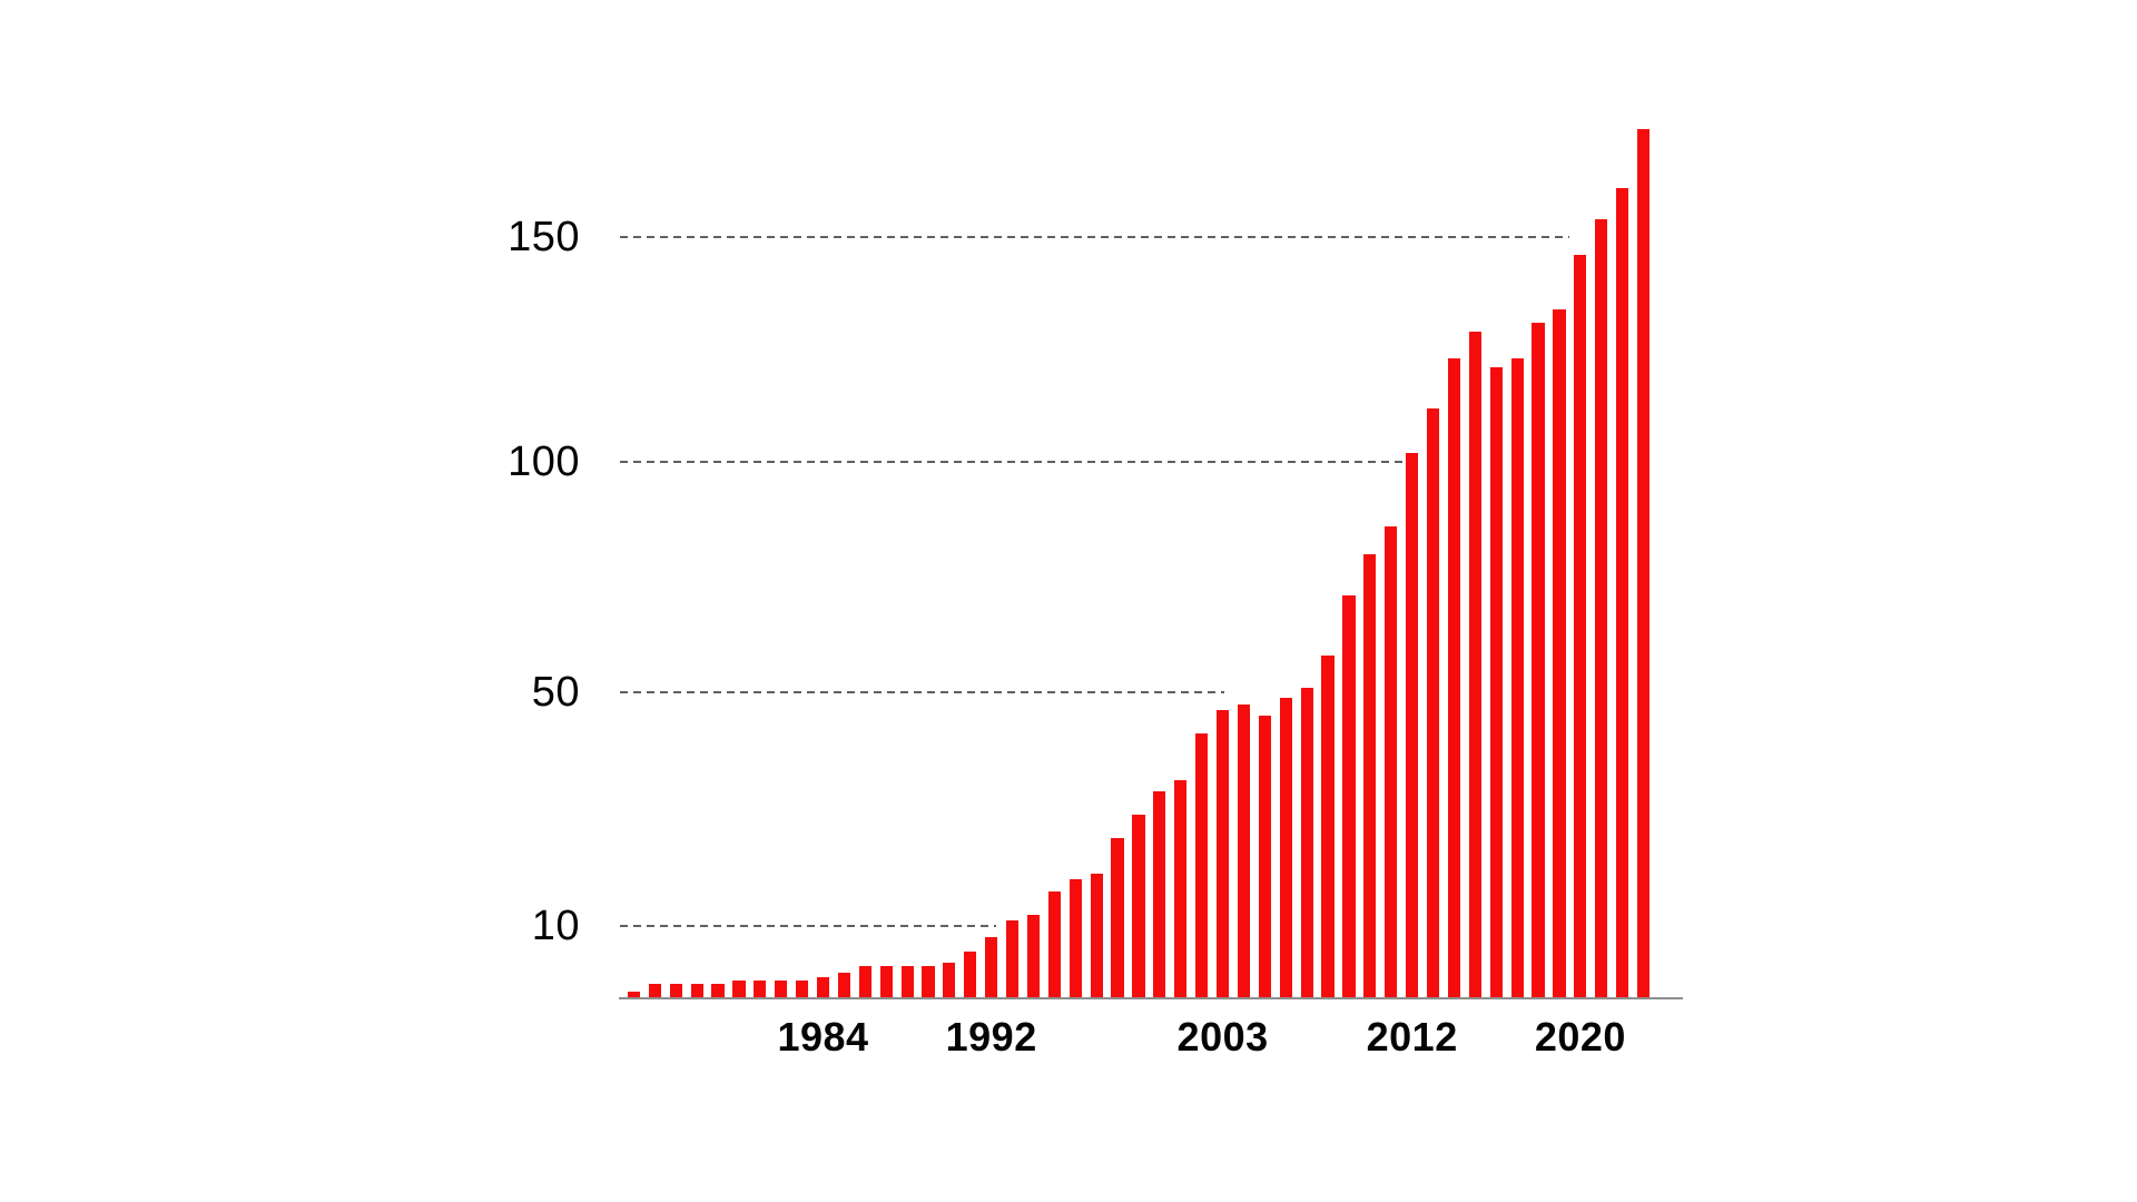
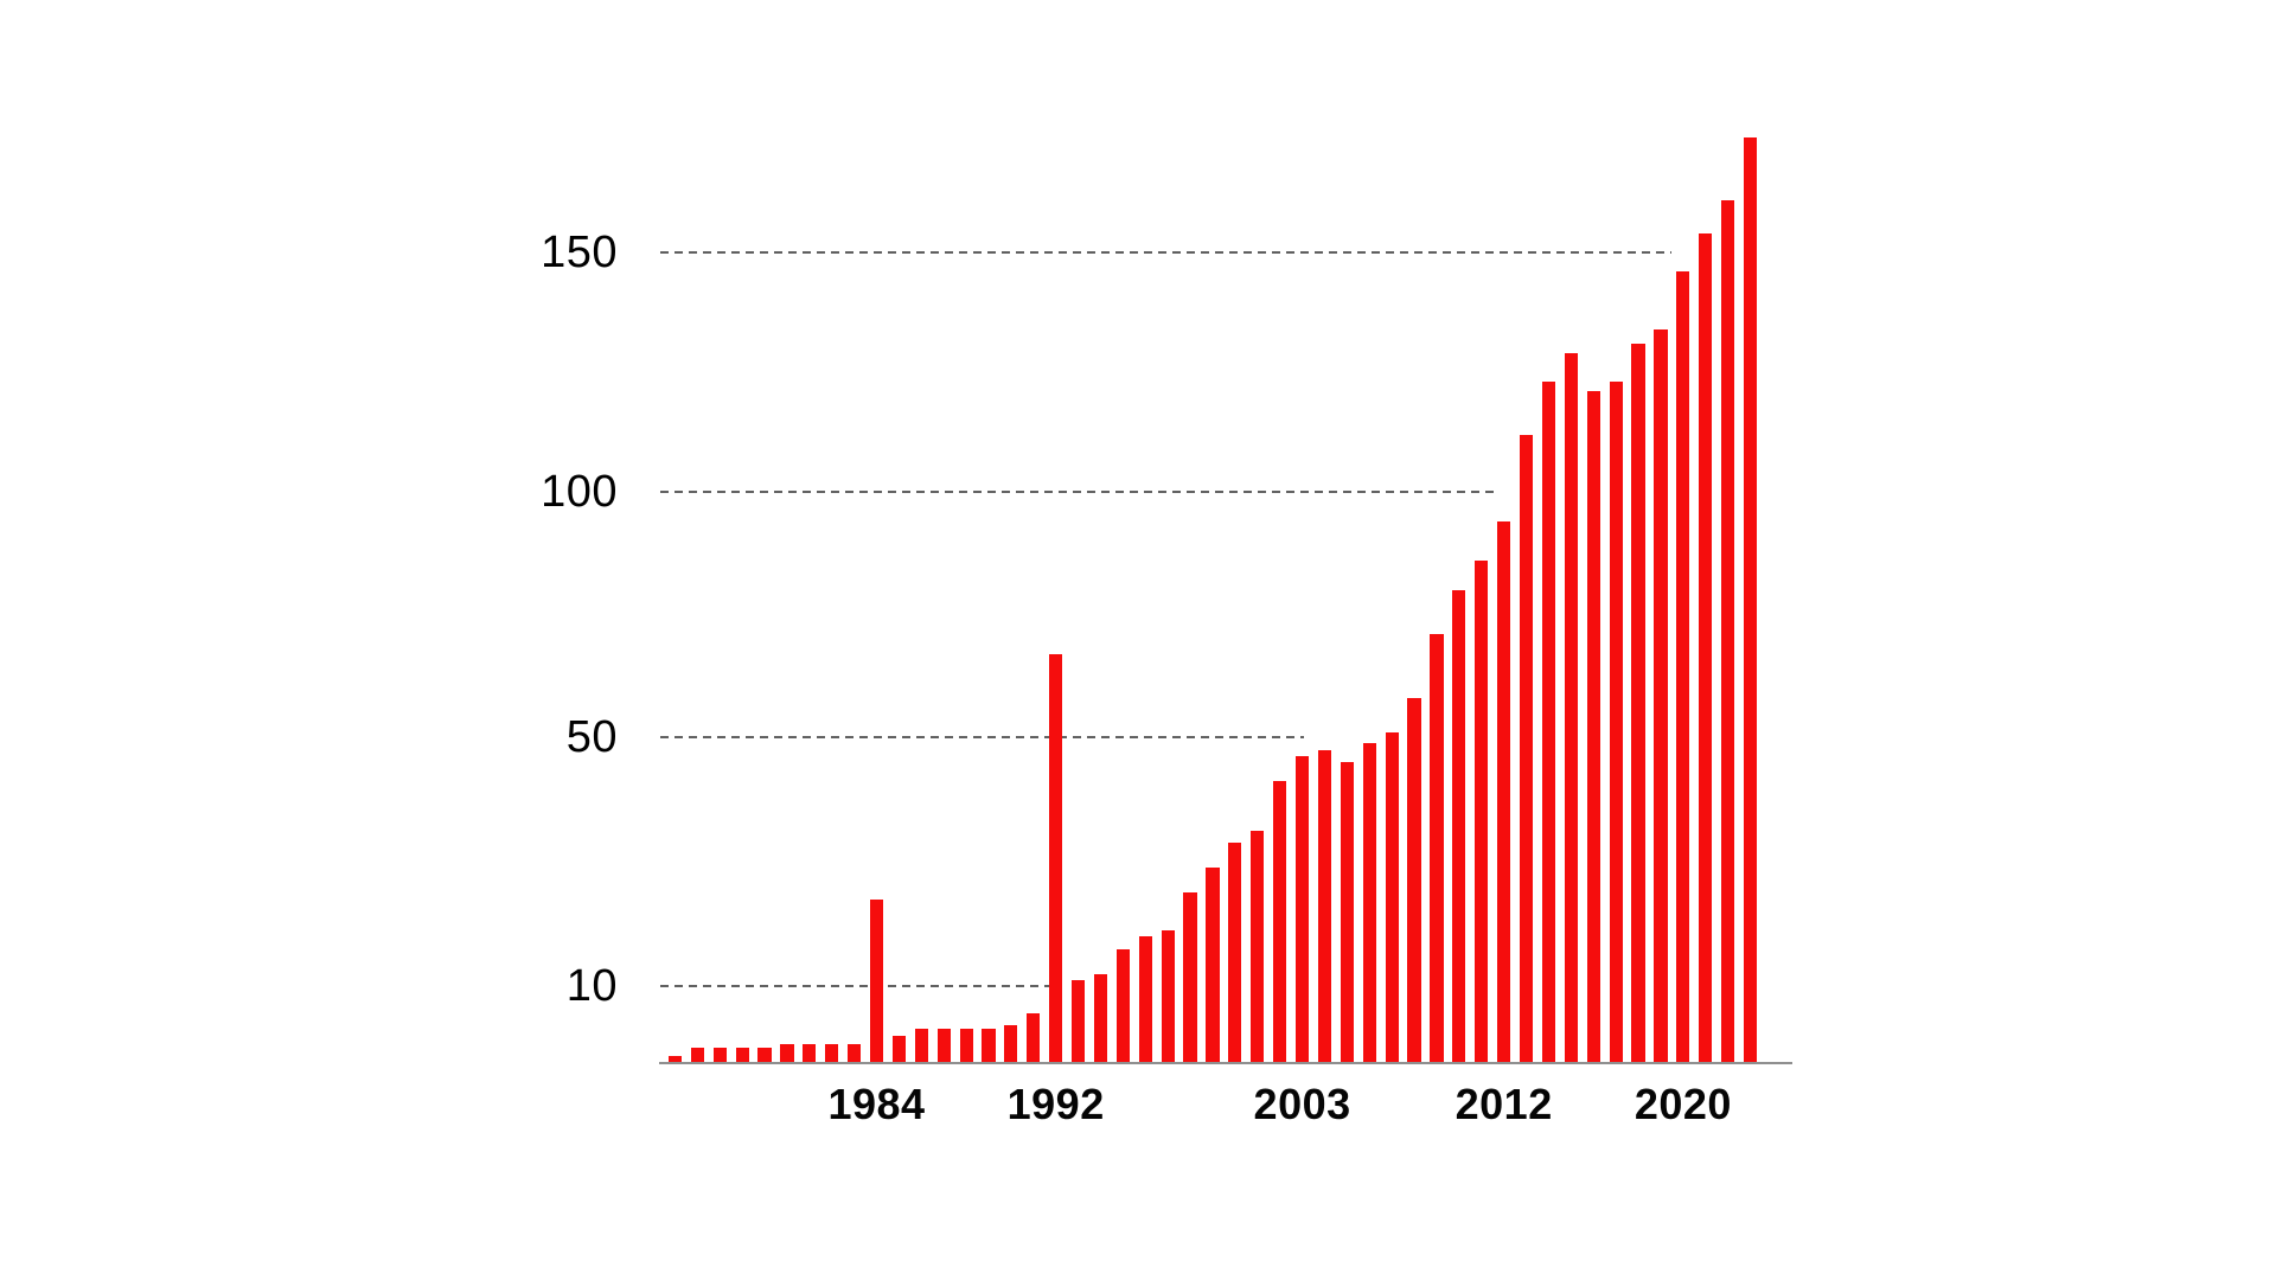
1984: 3 -> 24
1992: 8 -> 67
2012: 102 -> 94
